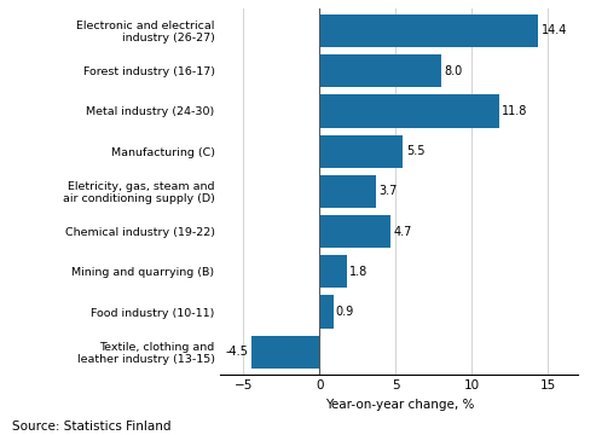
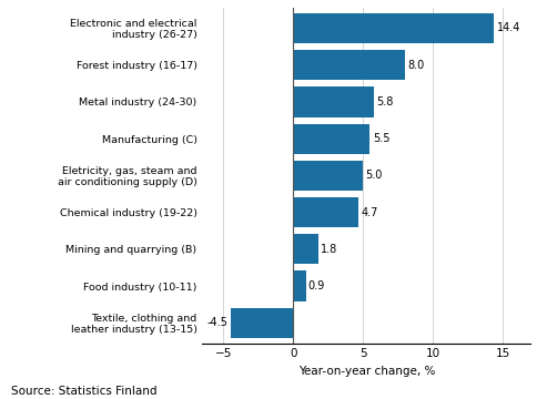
Metal industry (24-30): 11.8 -> 5.8
Eletricity, gas, steam and air conditioning supply (D): 3.7 -> 5.0
